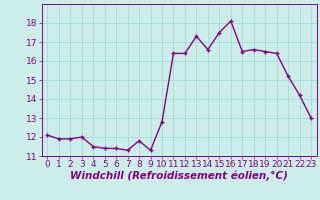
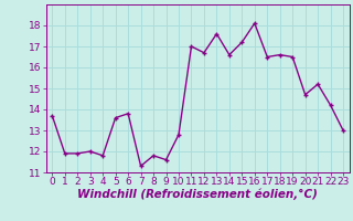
0: 12.1 -> 13.7
4: 11.5 -> 11.8
5: 11.4 -> 13.6
6: 11.4 -> 13.8
9: 11.3 -> 11.6
11: 16.4 -> 17.0
12: 16.4 -> 16.7
13: 17.3 -> 17.6
15: 17.5 -> 17.2
20: 16.4 -> 14.7
